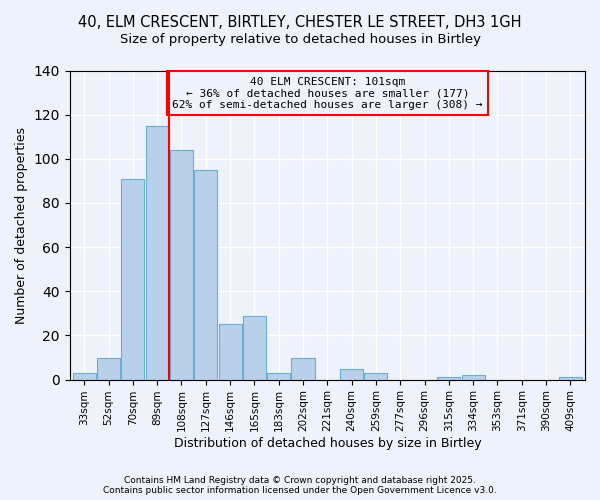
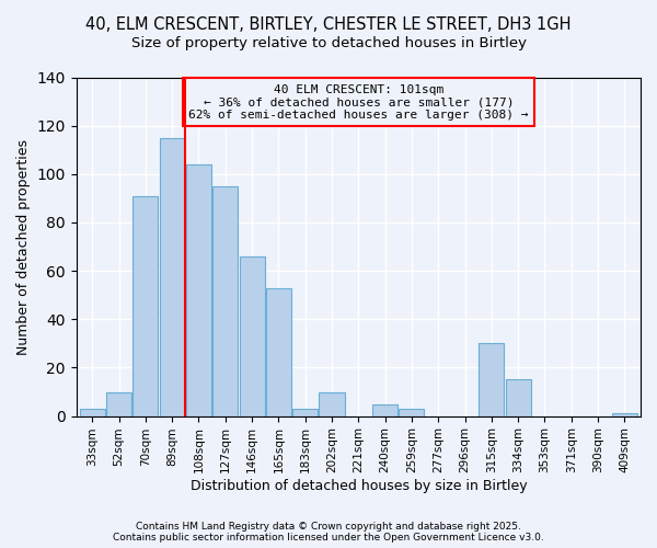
146sqm: 25 -> 66
165sqm: 29 -> 53
315sqm: 1 -> 30
334sqm: 2 -> 15
